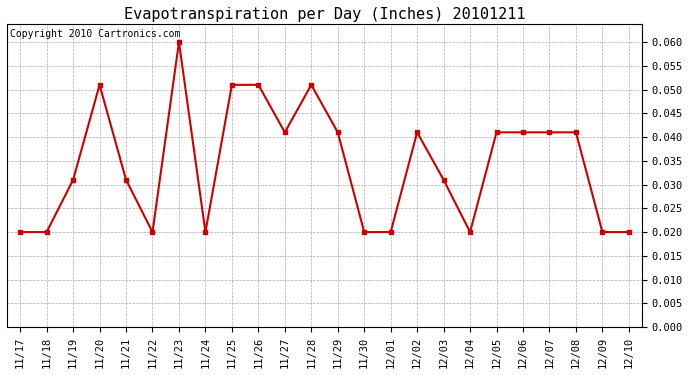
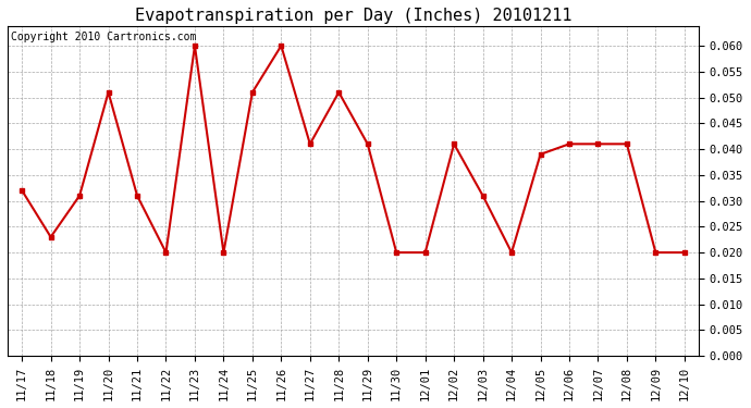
11/17: 0.020 -> 0.032
11/18: 0.020 -> 0.023
11/26: 0.051 -> 0.060
12/05: 0.041 -> 0.039
